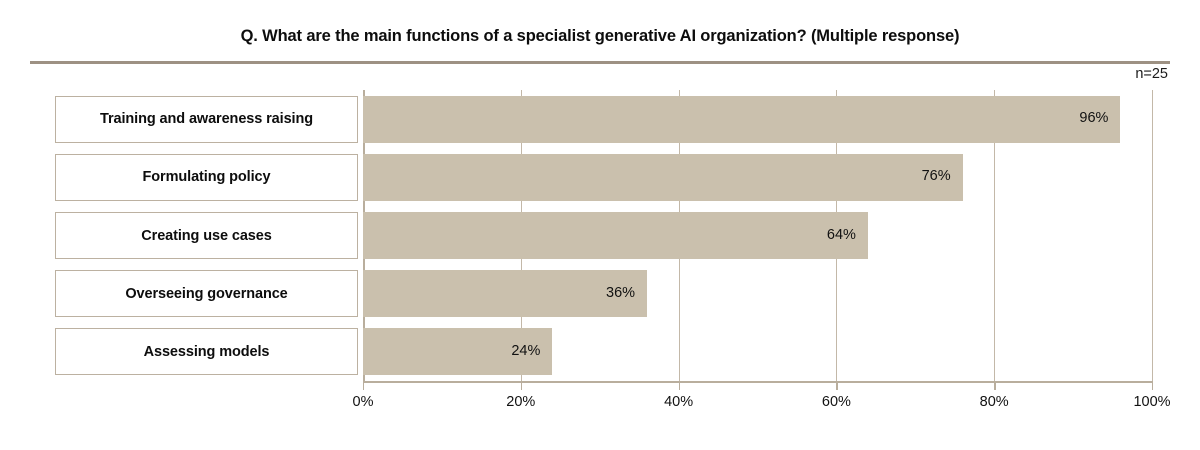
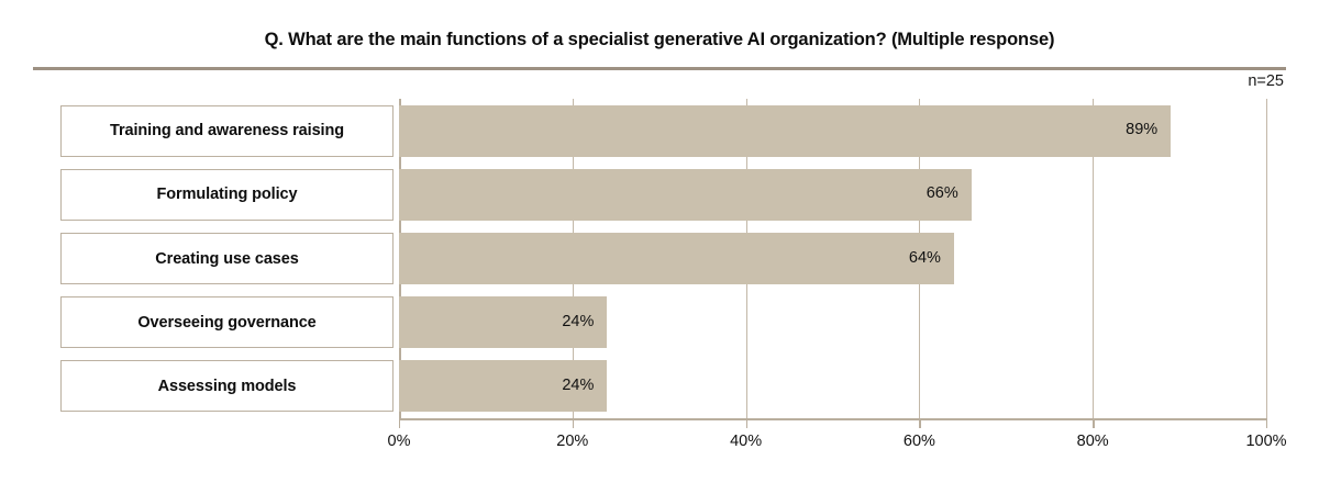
Training and awareness raising: 96% -> 89%
Formulating policy: 76% -> 66%
Overseeing governance: 36% -> 24%
